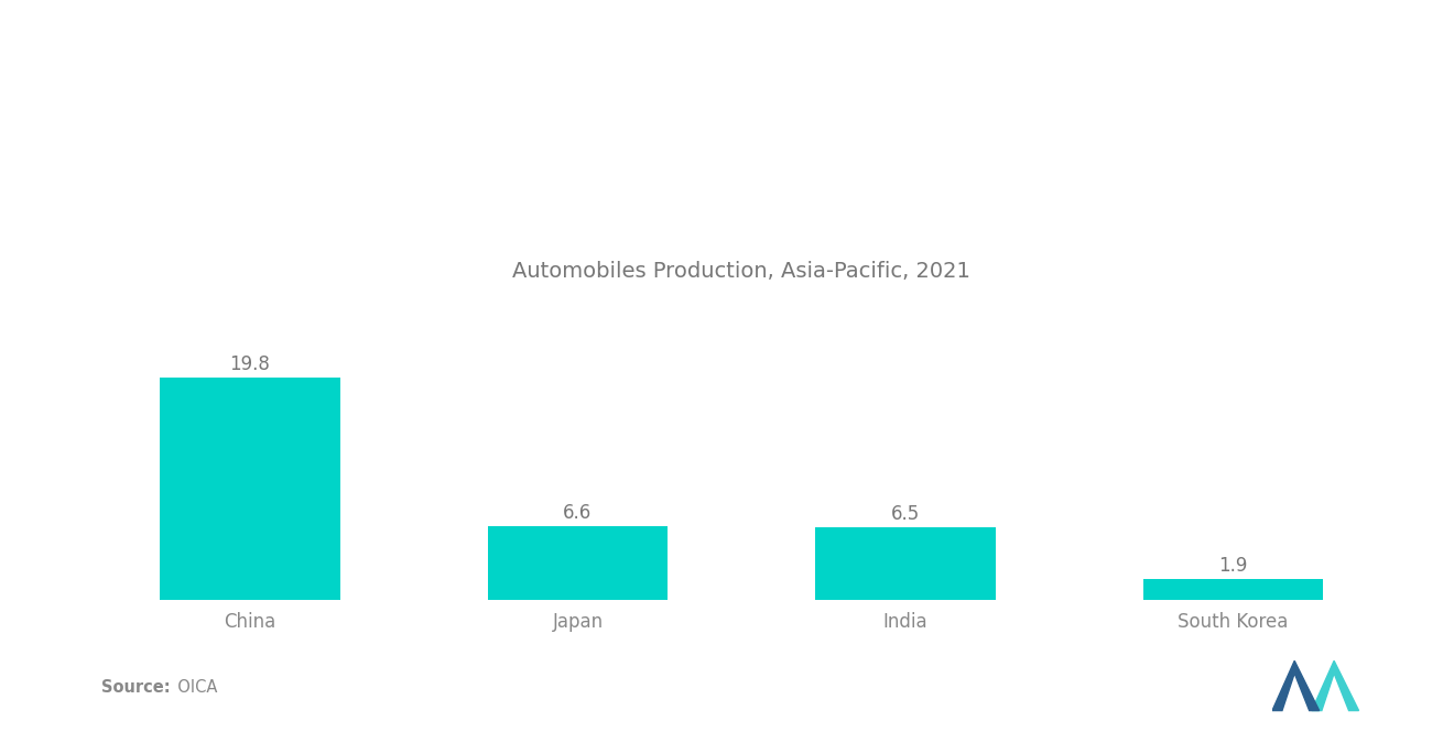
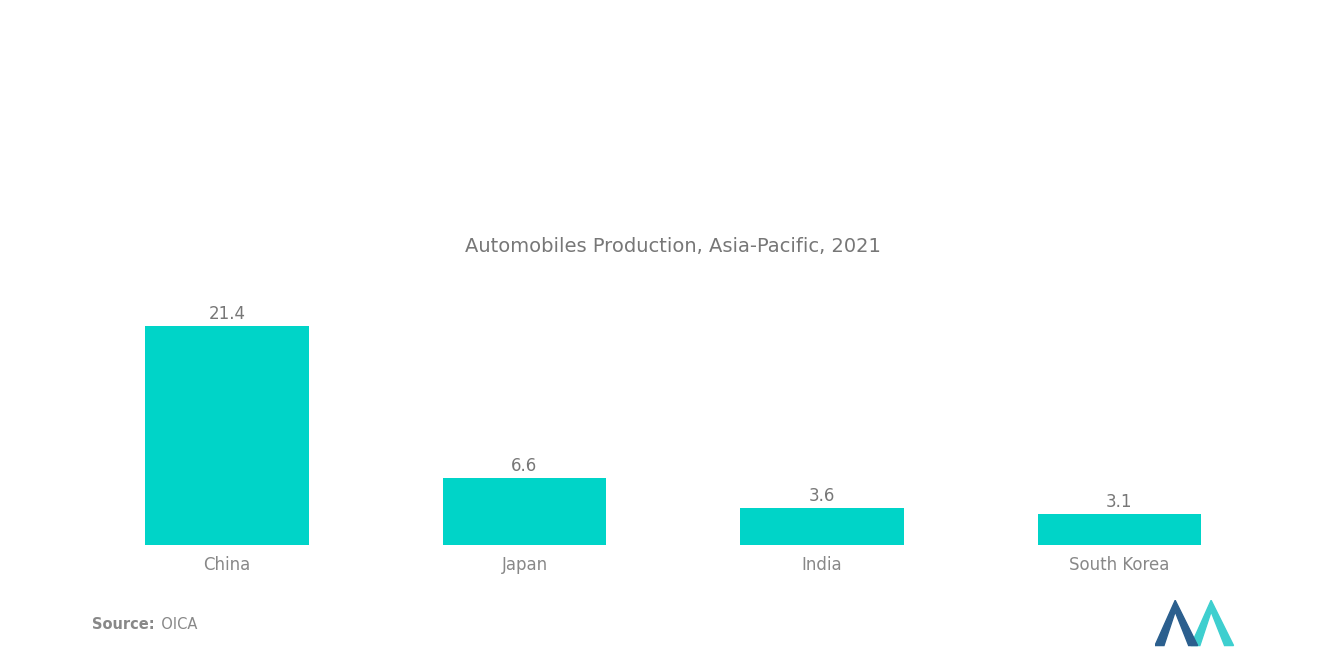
China: 19.8 -> 21.4
India: 6.5 -> 3.6
South Korea: 1.9 -> 3.1
